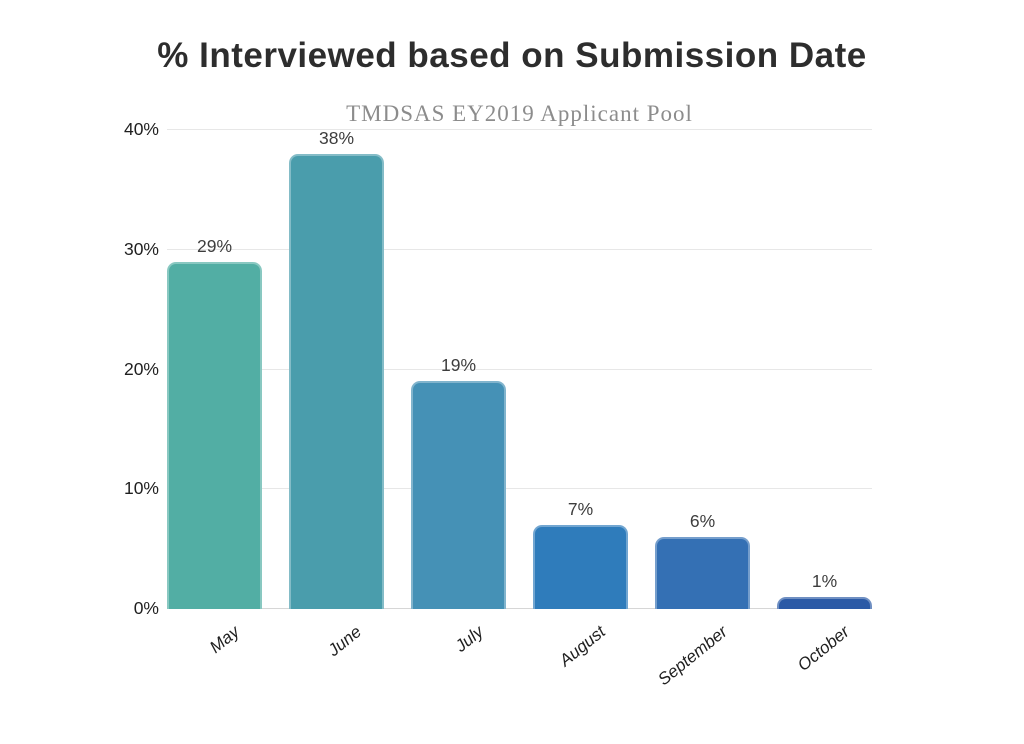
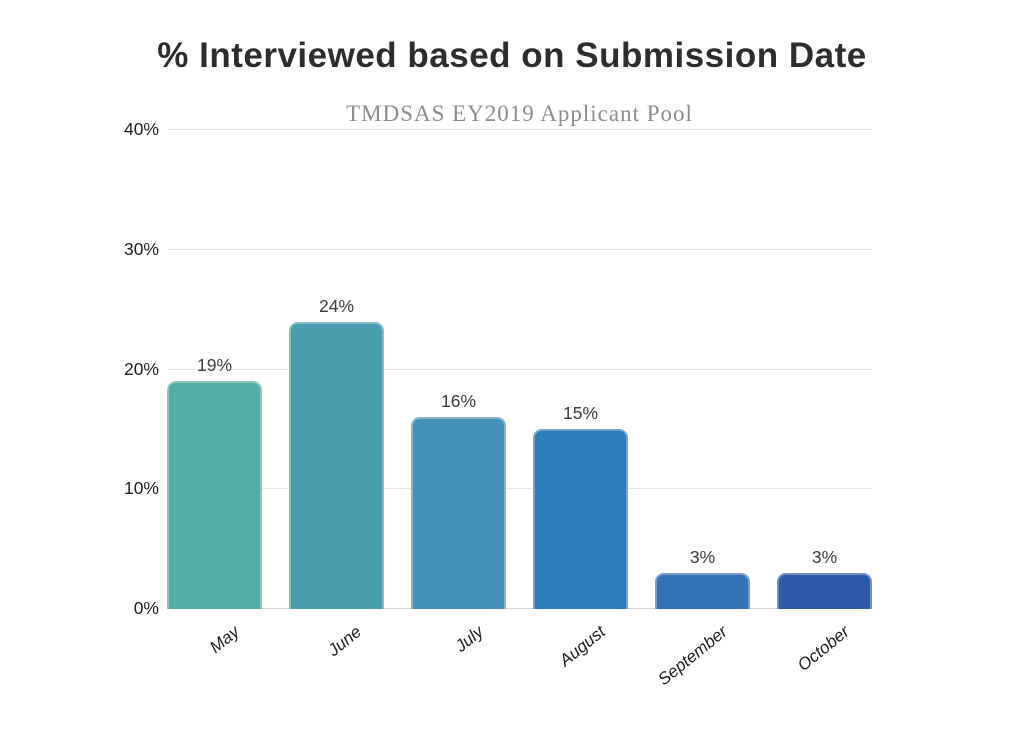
May: 29% -> 19%
June: 38% -> 24%
July: 19% -> 16%
August: 7% -> 15%
September: 6% -> 3%
October: 1% -> 3%
